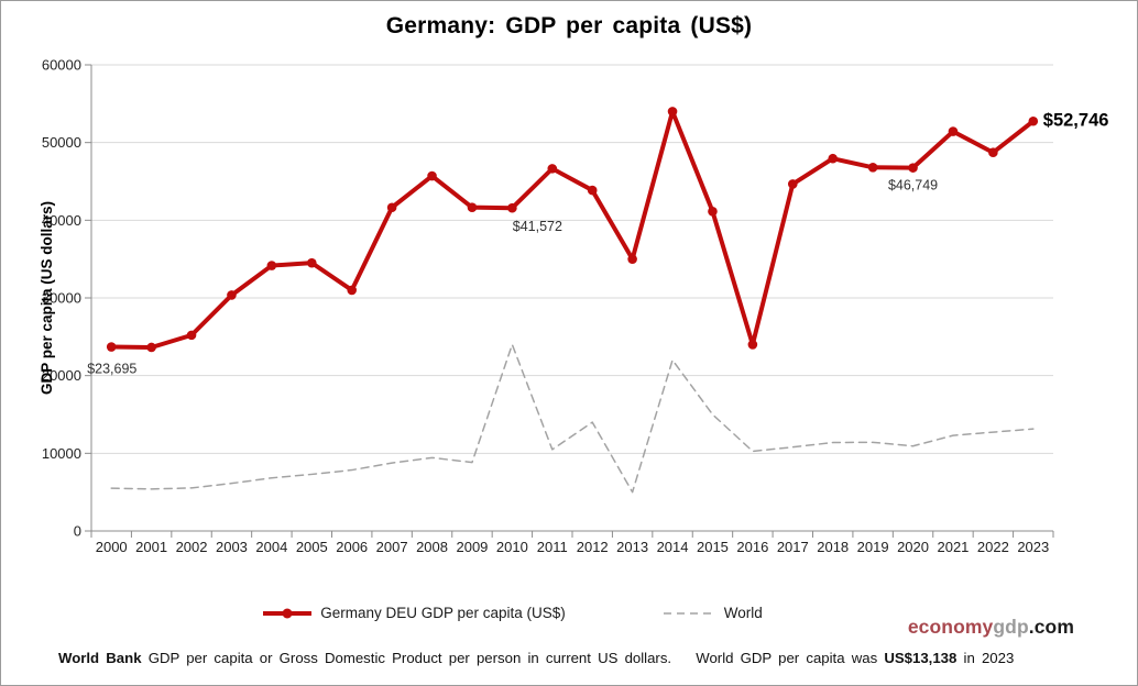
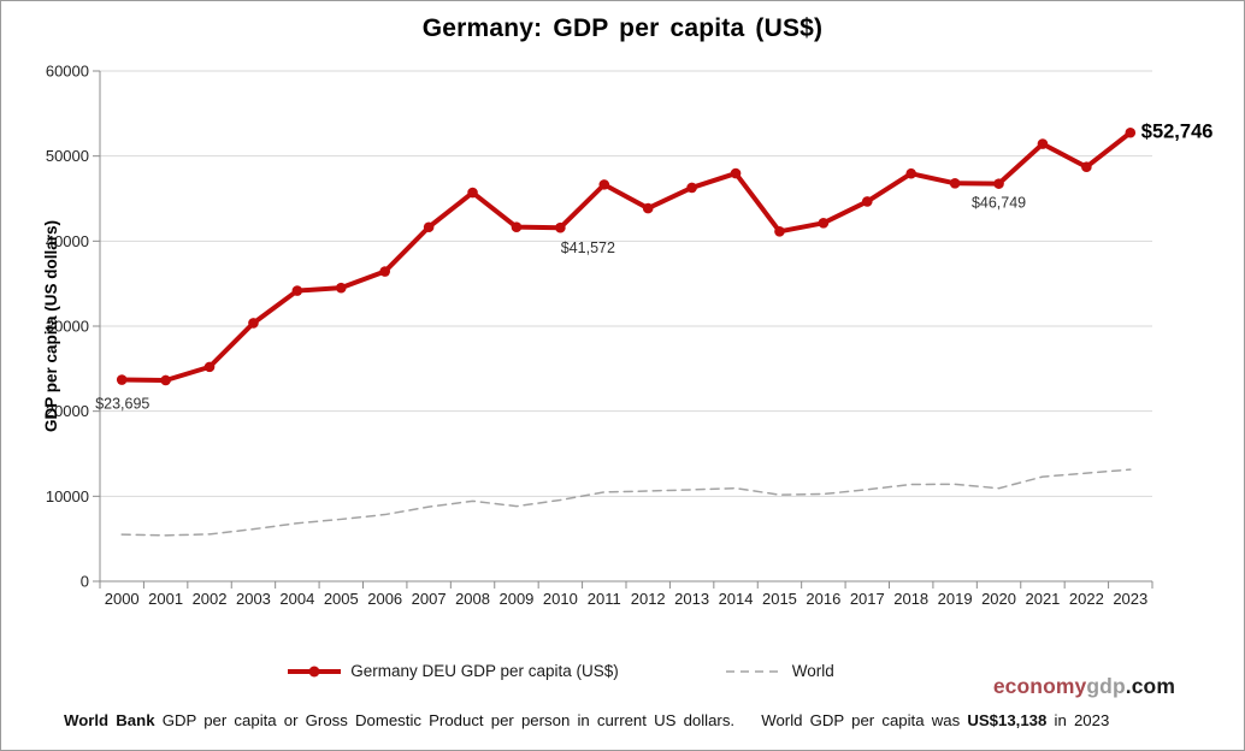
Germany DEU GDP per capita (US$)/2006: 31000 -> 36000
World/2010: 24000 -> 10000
World/2012: 14000 -> 11000
Germany DEU GDP per capita (US$)/2013: 35000 -> 46000
World/2013: 5000 -> 11000
Germany DEU GDP per capita (US$)/2014: 54000 -> 48000
World/2014: 22000 -> 11000
World/2015: 15000 -> 10000
Germany DEU GDP per capita (US$)/2016: 24000 -> 42000
